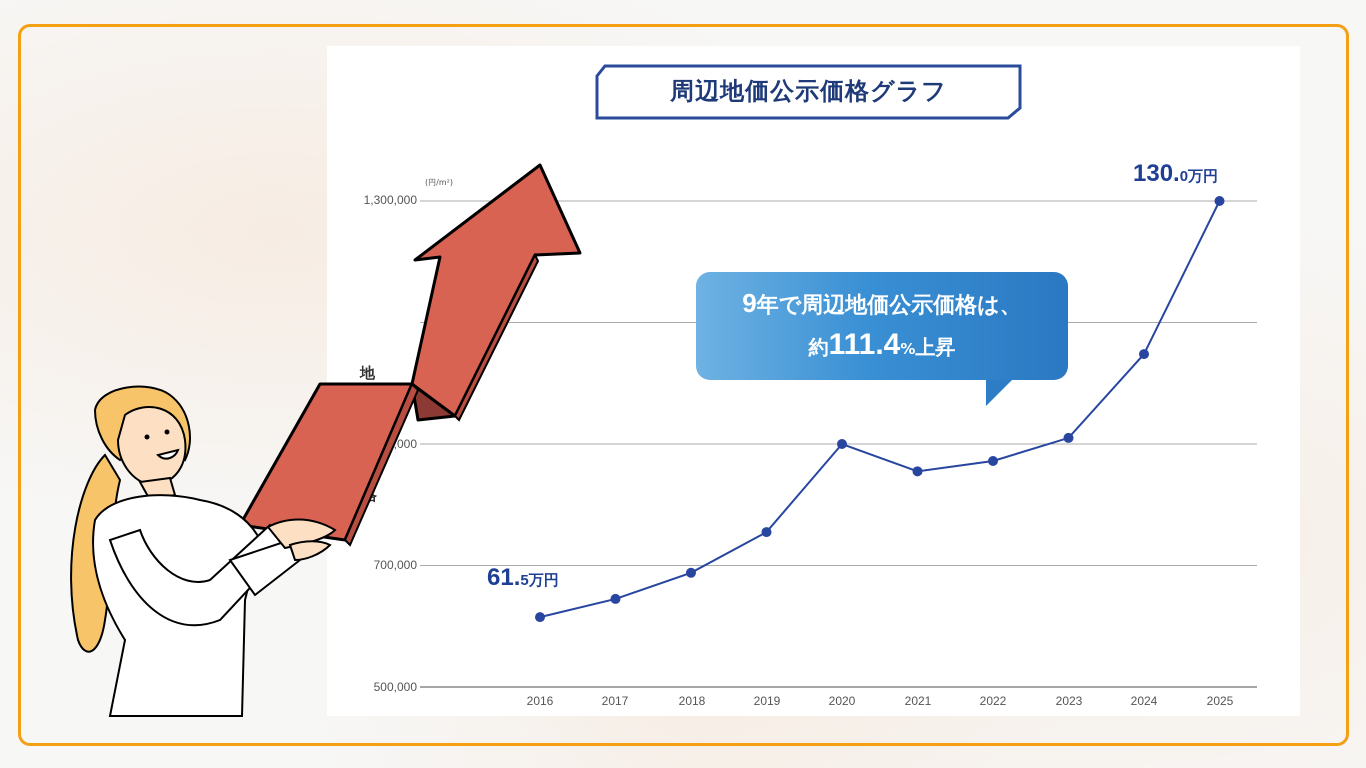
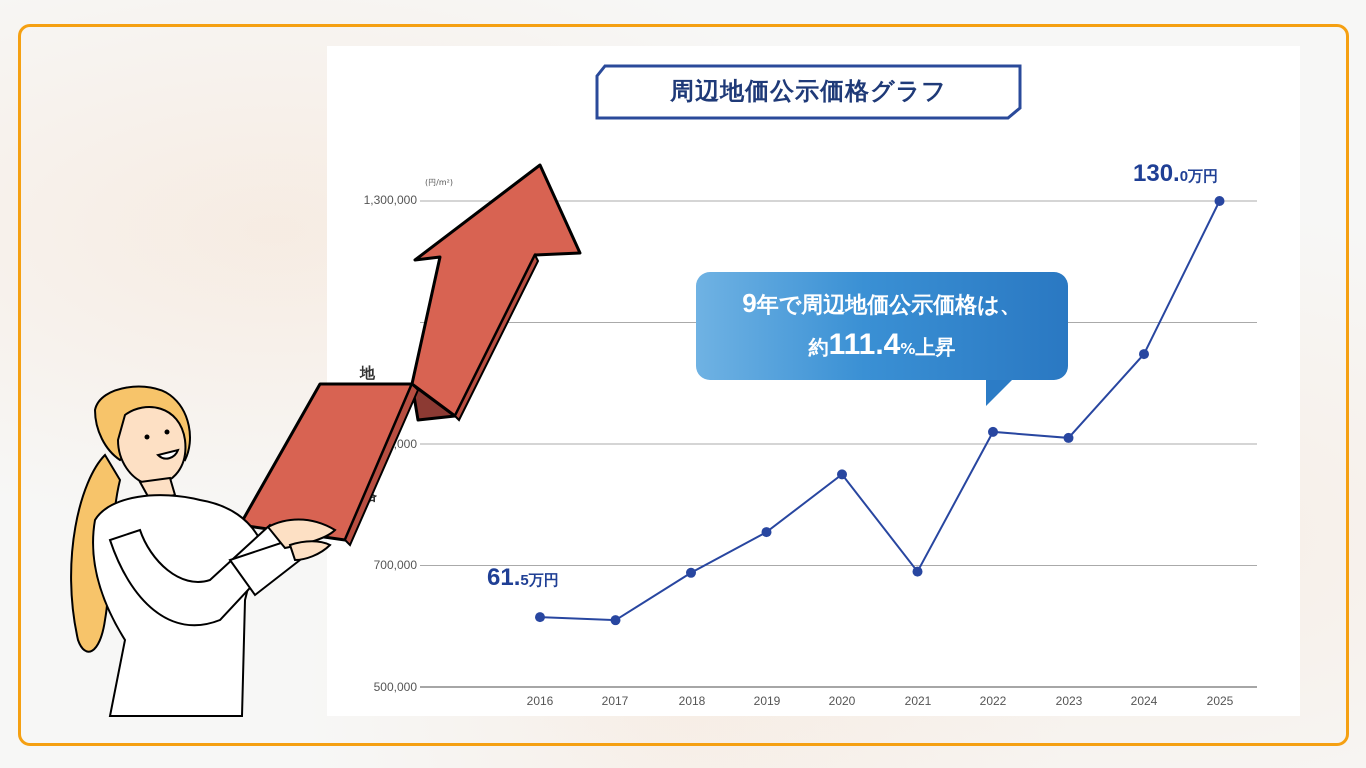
2017: 640000 -> 610000
2020: 900000 -> 850000
2021: 860000 -> 690000
2022: 870000 -> 920000
